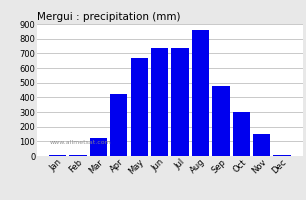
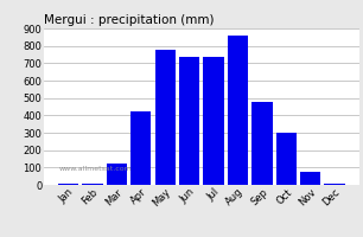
May: 670 -> 780
Nov: 150 -> 80
